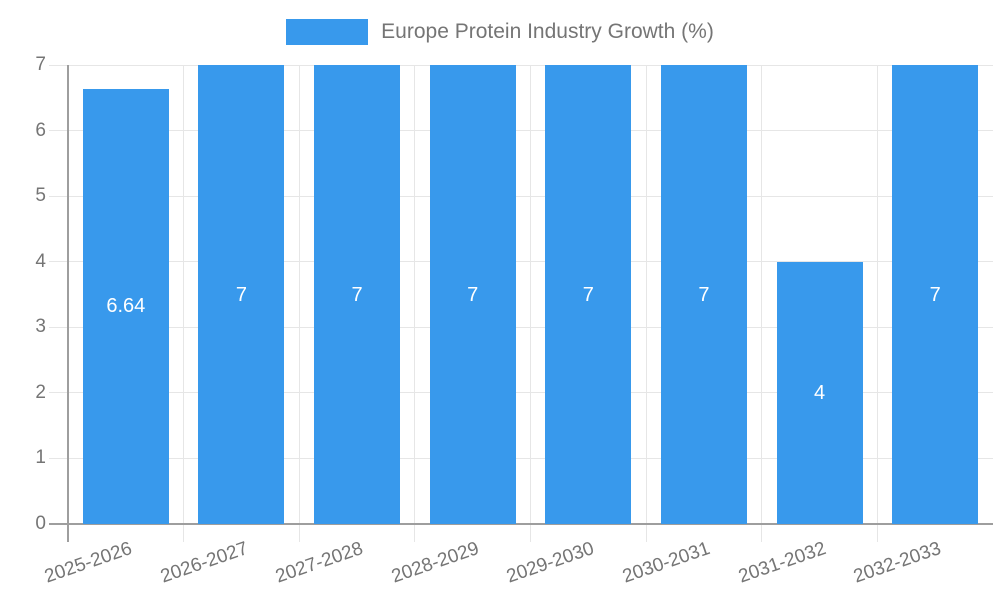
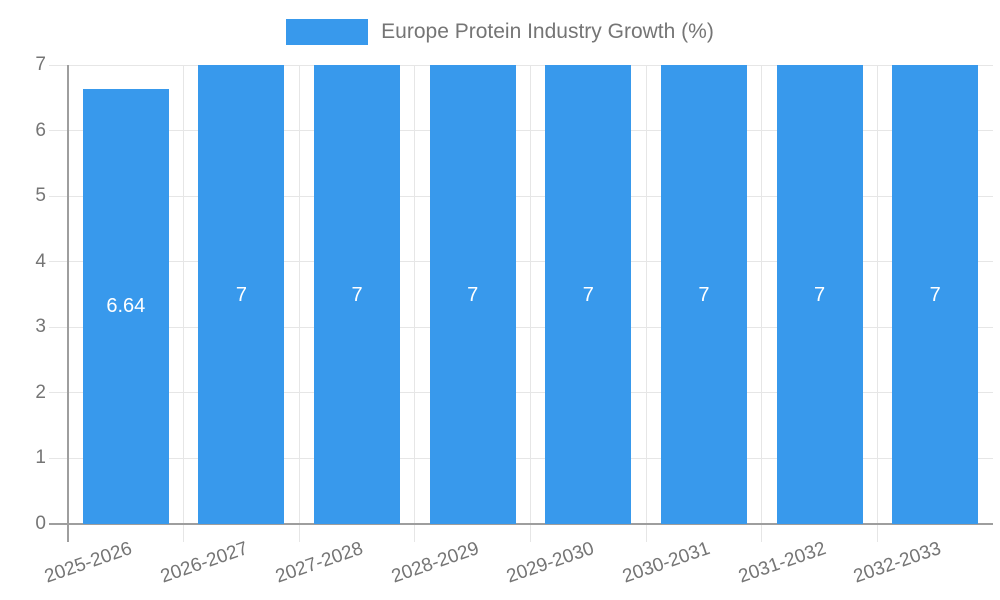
2031-2032: 4 -> 7
